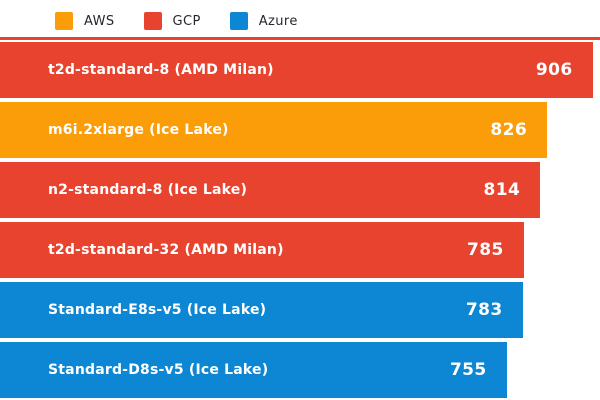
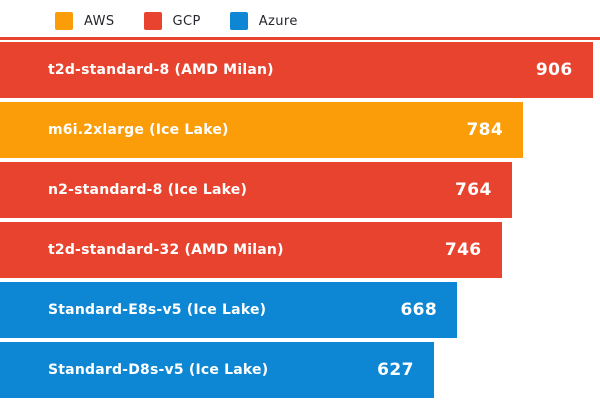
m6i.2xlarge (Ice Lake): 826 -> 784
n2-standard-8 (Ice Lake): 814 -> 764
t2d-standard-32 (AMD Milan): 785 -> 746
Standard-E8s-v5 (Ice Lake): 783 -> 668
Standard-D8s-v5 (Ice Lake): 755 -> 627
